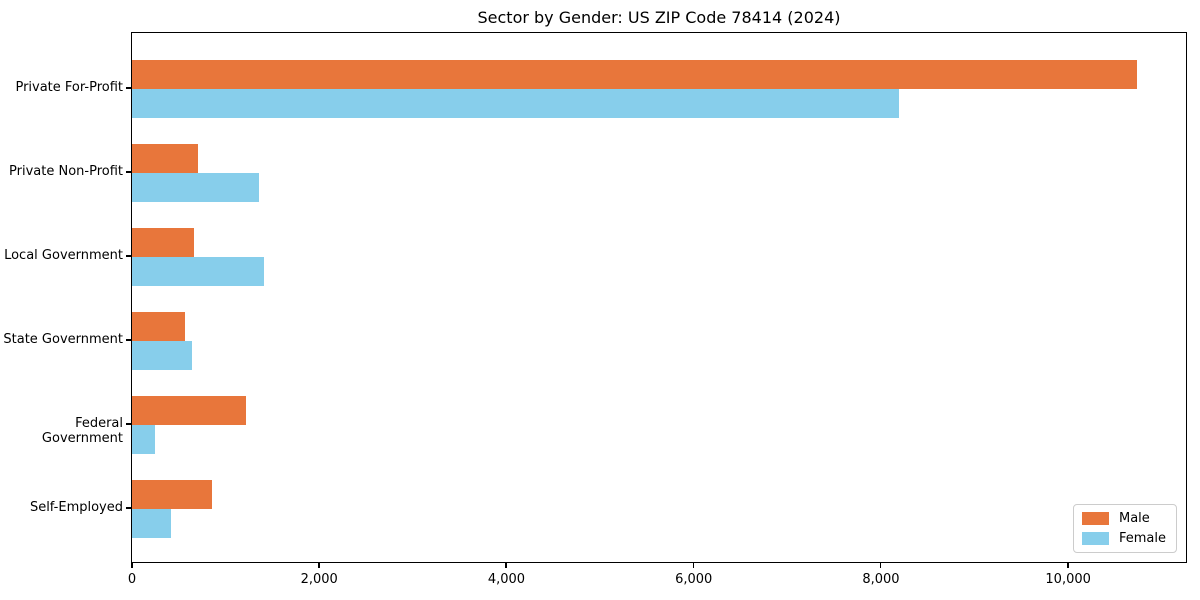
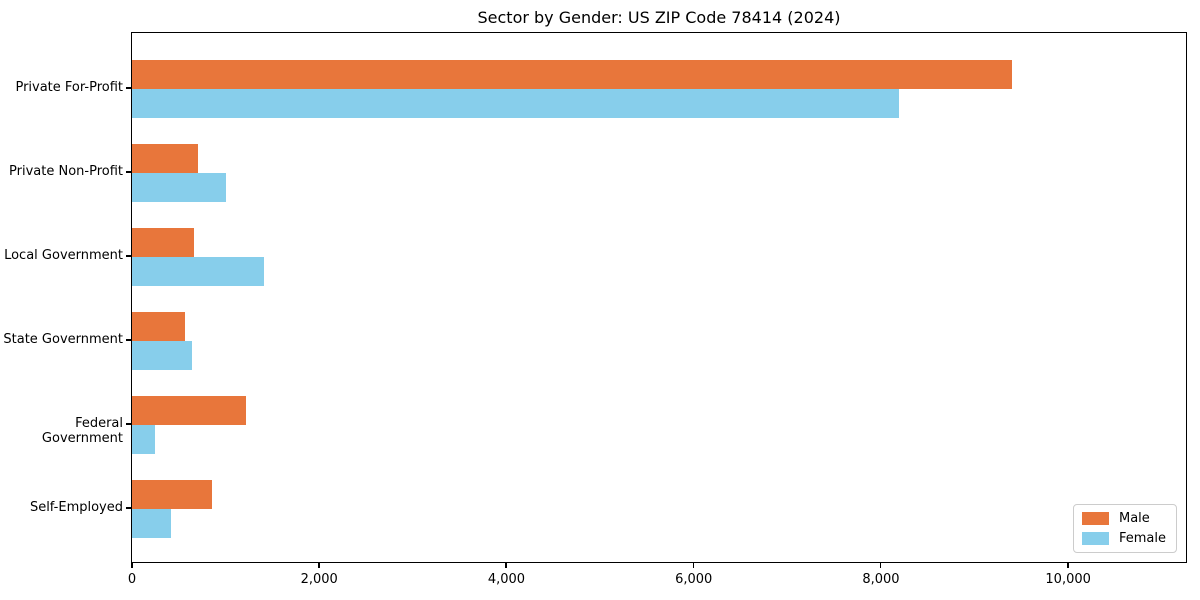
Male/Private For-Profit: 10700 -> 9400
Female/Private Non-Profit: 1400 -> 1000
